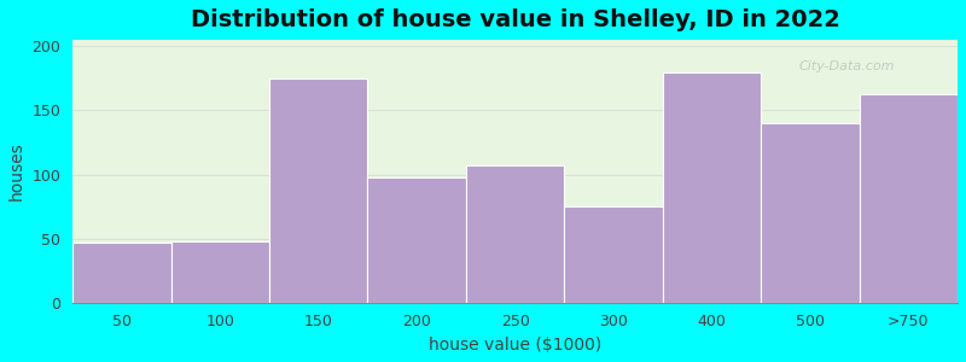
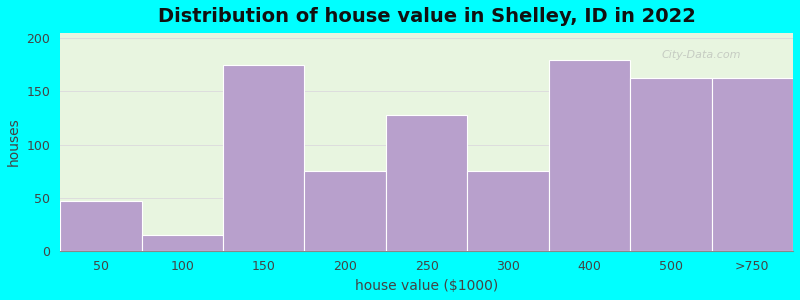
100: 48 -> 15
200: 98 -> 75
250: 107 -> 128
500: 140 -> 163
